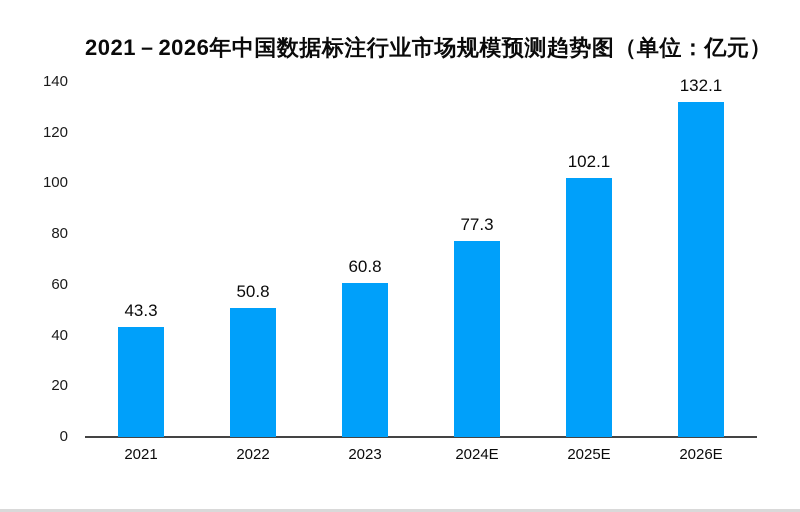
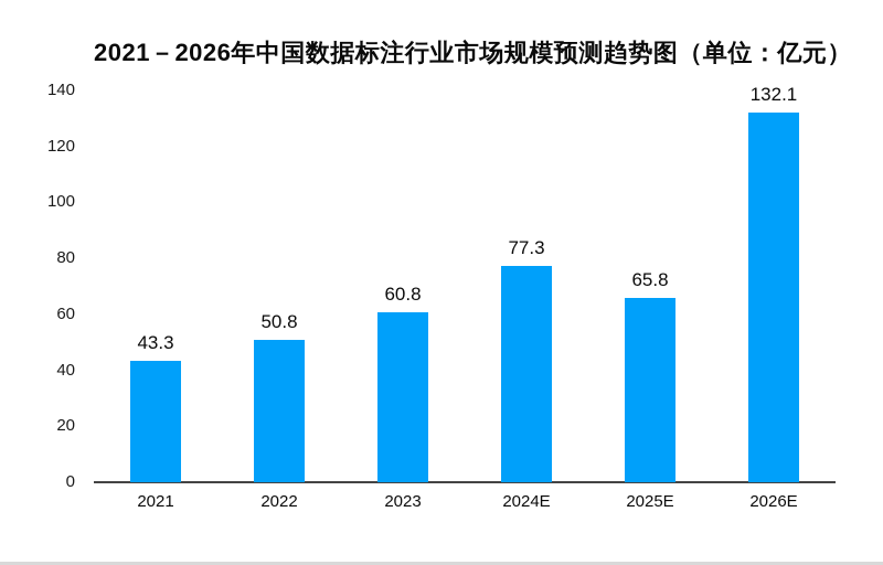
2025E: 102.1 -> 65.8
